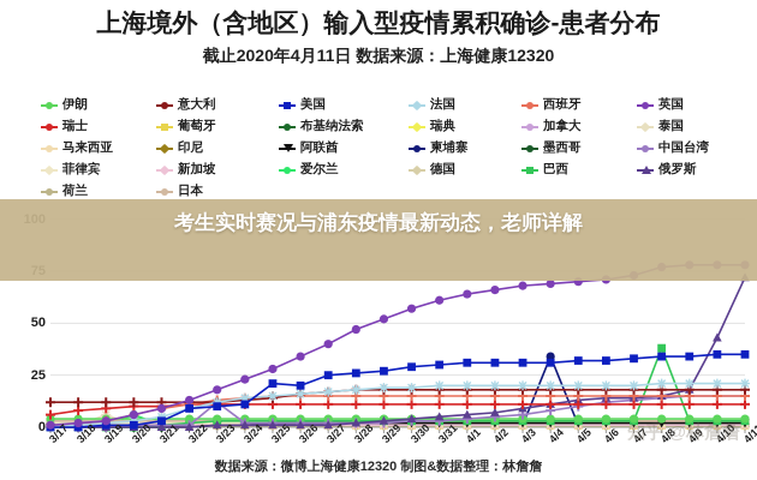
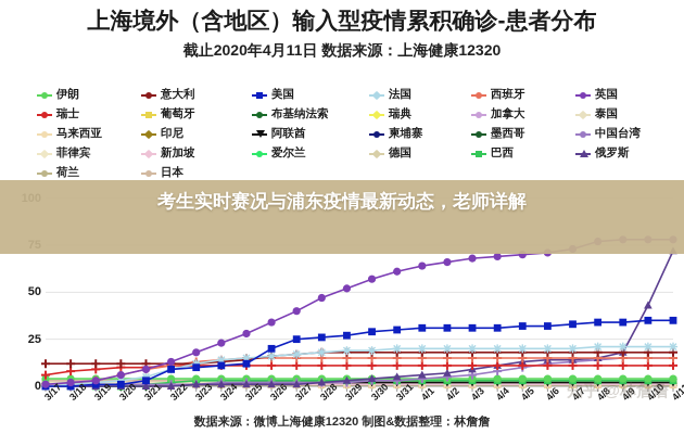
泰国/3/19: 6 -> 1
爱尔兰/3/20: 6 -> 1
中国台湾/3/23: 12 -> 1
美国/3/25: 21 -> 12
柬埔寨/4/4: 34 -> 1
巴西/4/8: 38 -> 3
